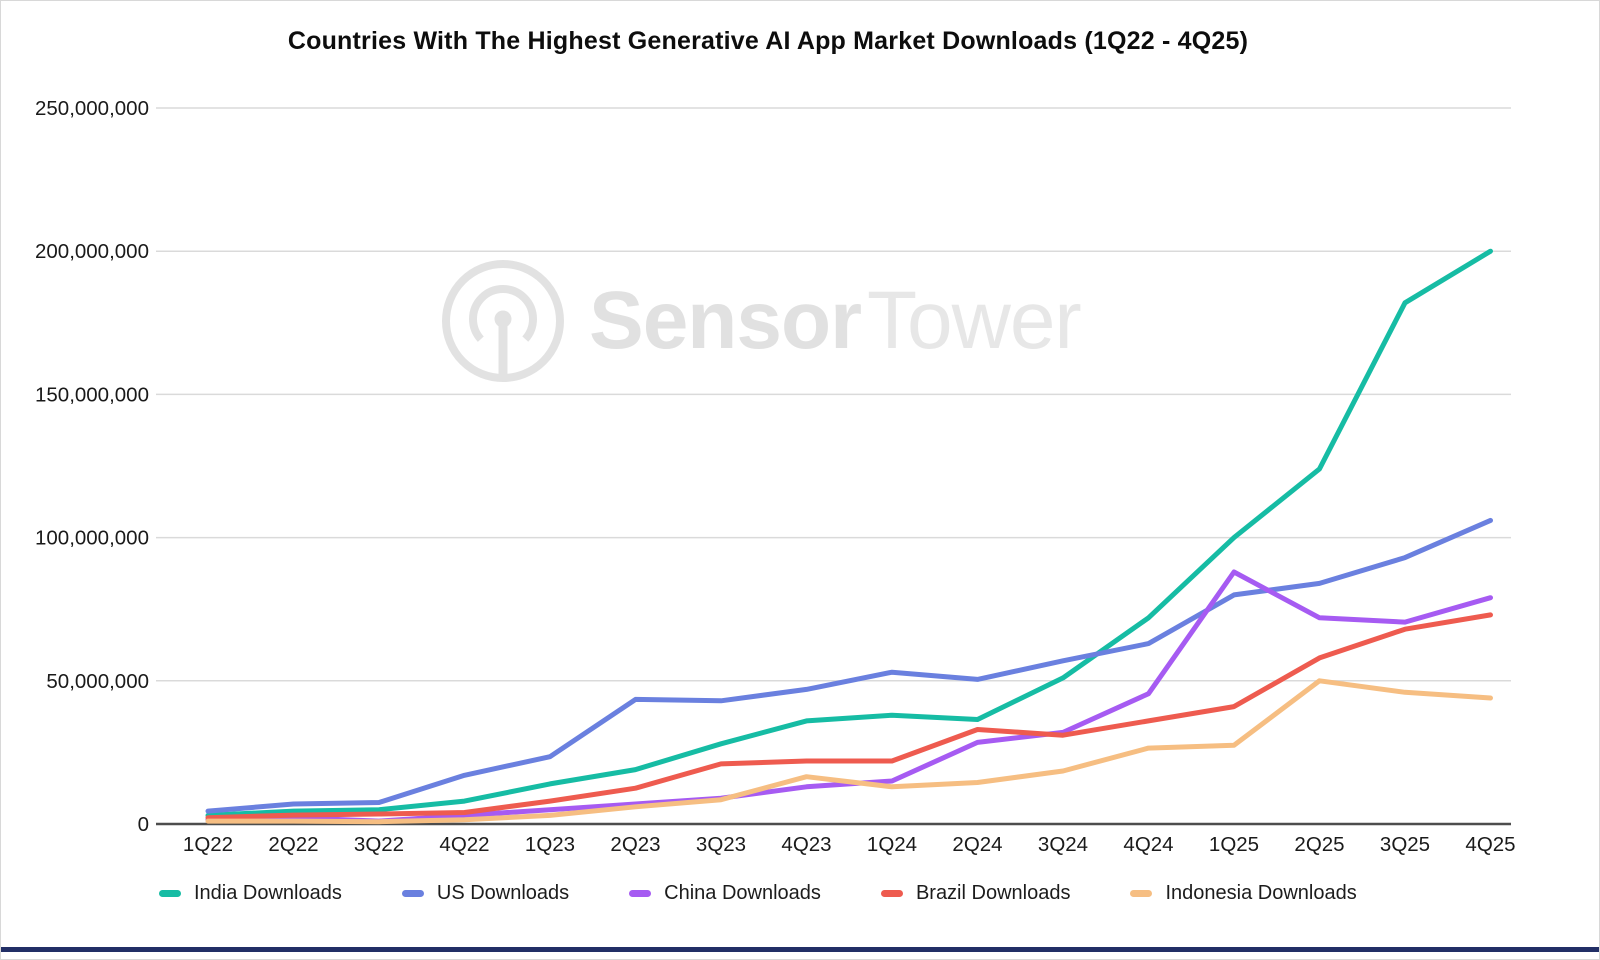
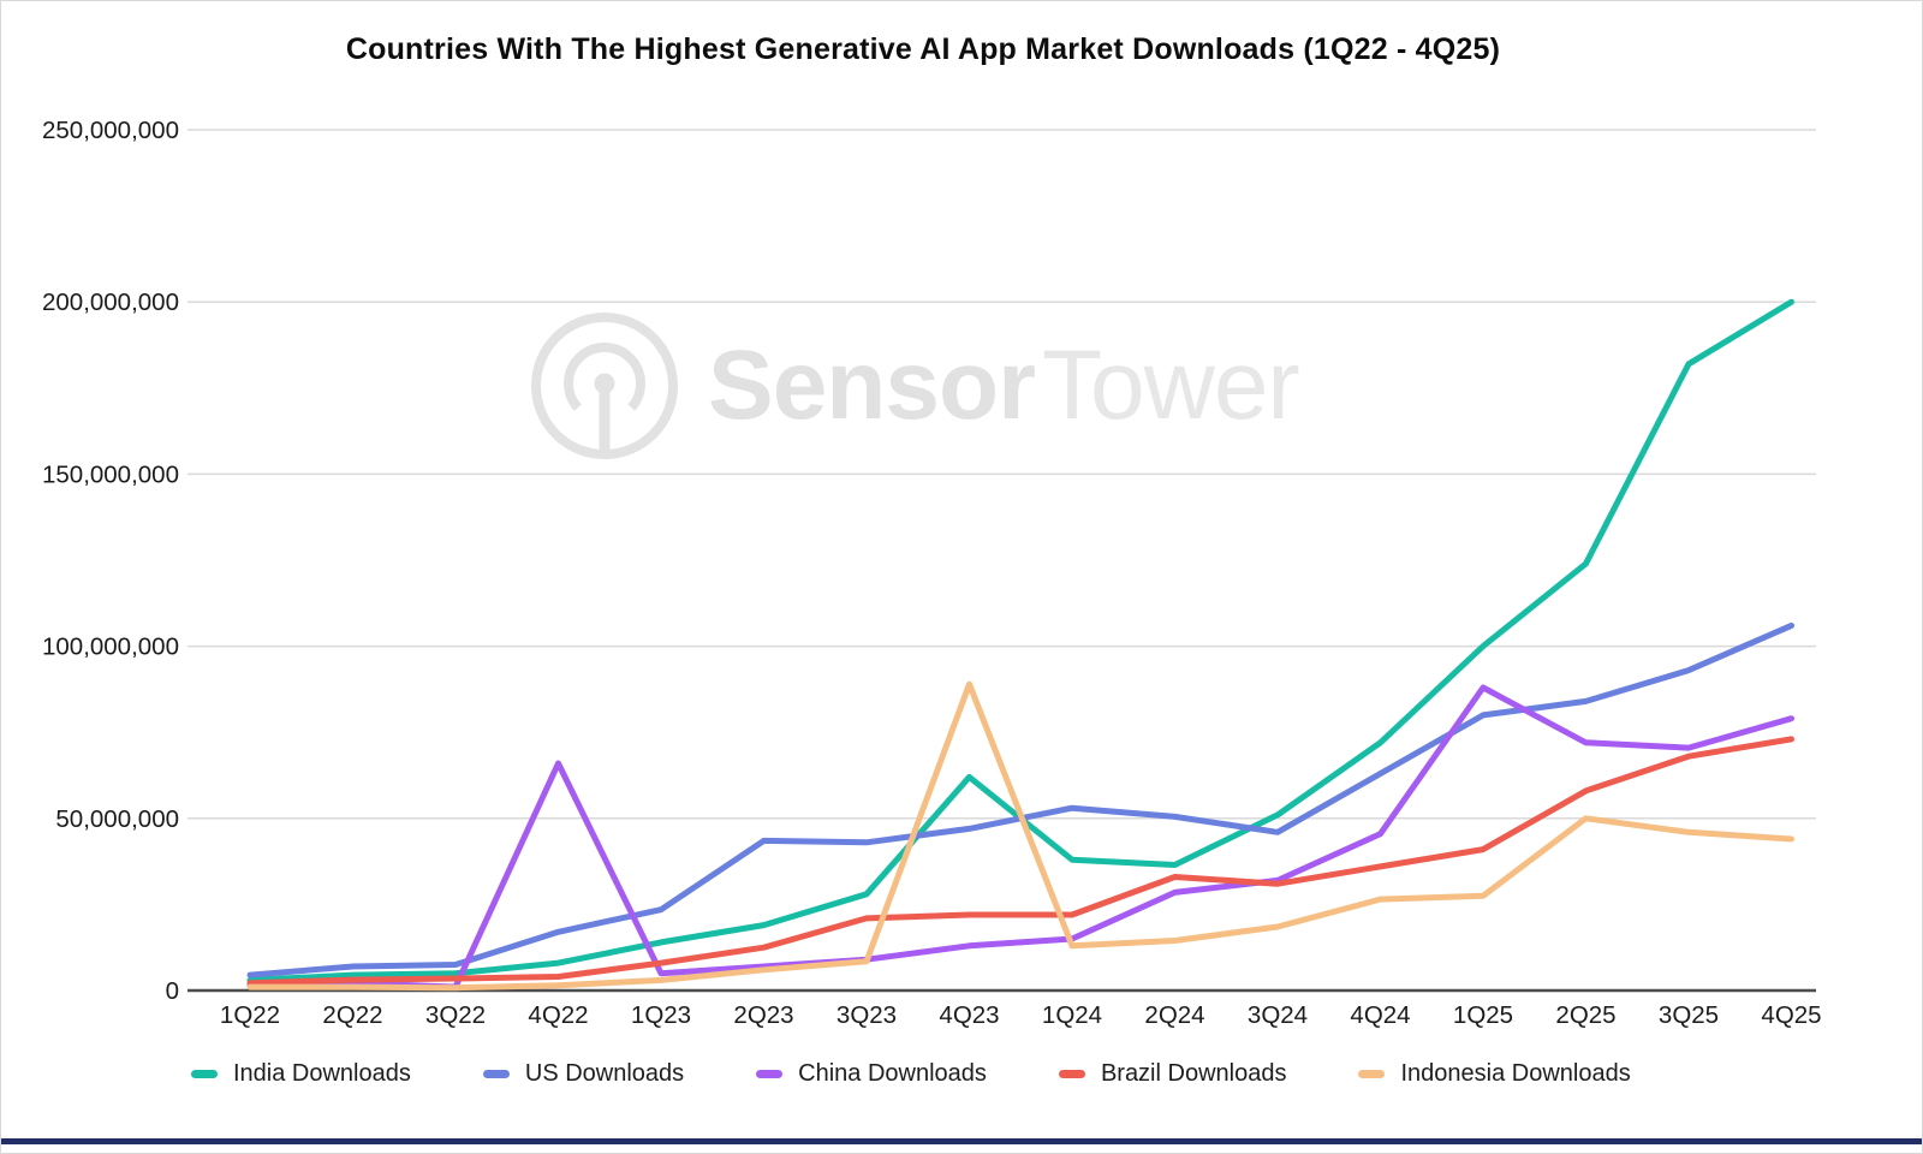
China Downloads/4Q22: 3000000 -> 66000000
India Downloads/4Q23: 36000000 -> 62000000
Indonesia Downloads/4Q23: 16000000 -> 89000000
US Downloads/3Q24: 57000000 -> 46000000
